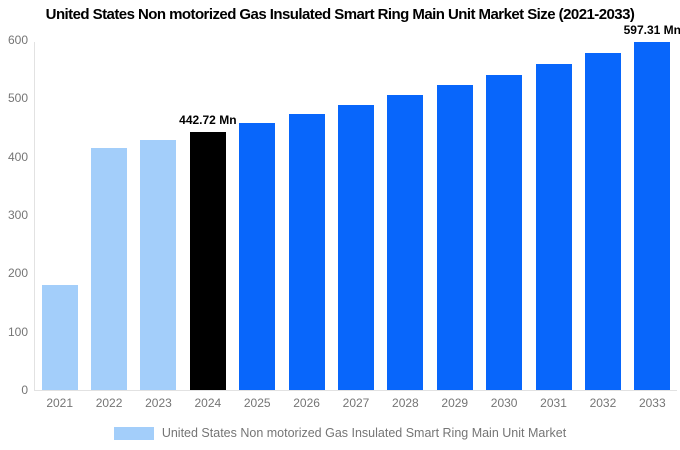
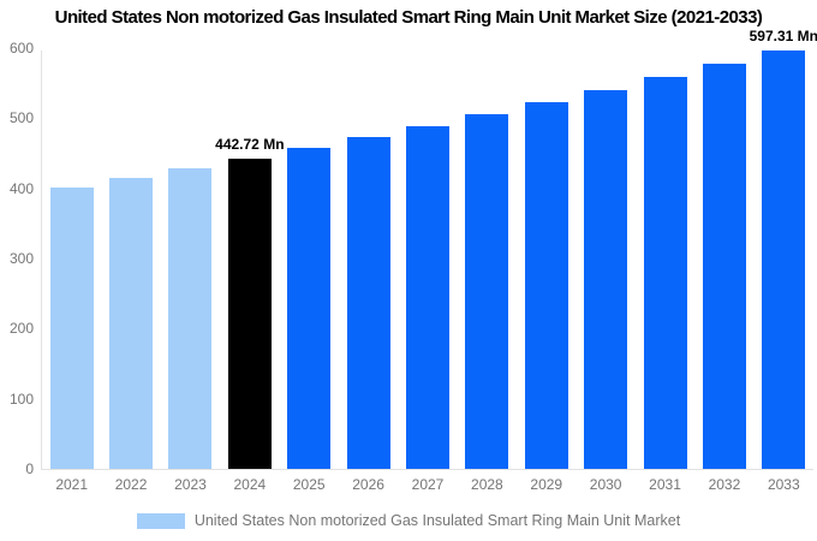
2021: 180 -> 400
